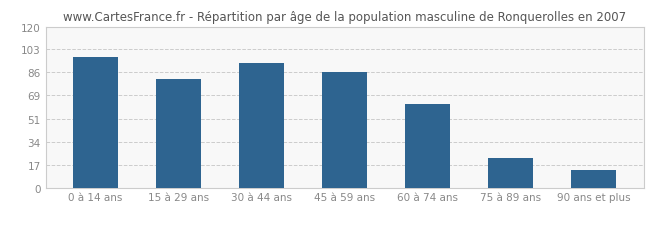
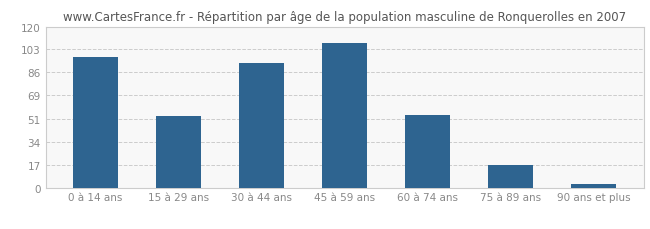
15 à 29 ans: 81 -> 53
45 à 59 ans: 86 -> 108
60 à 74 ans: 62 -> 54
75 à 89 ans: 22 -> 17
90 ans et plus: 13 -> 3
